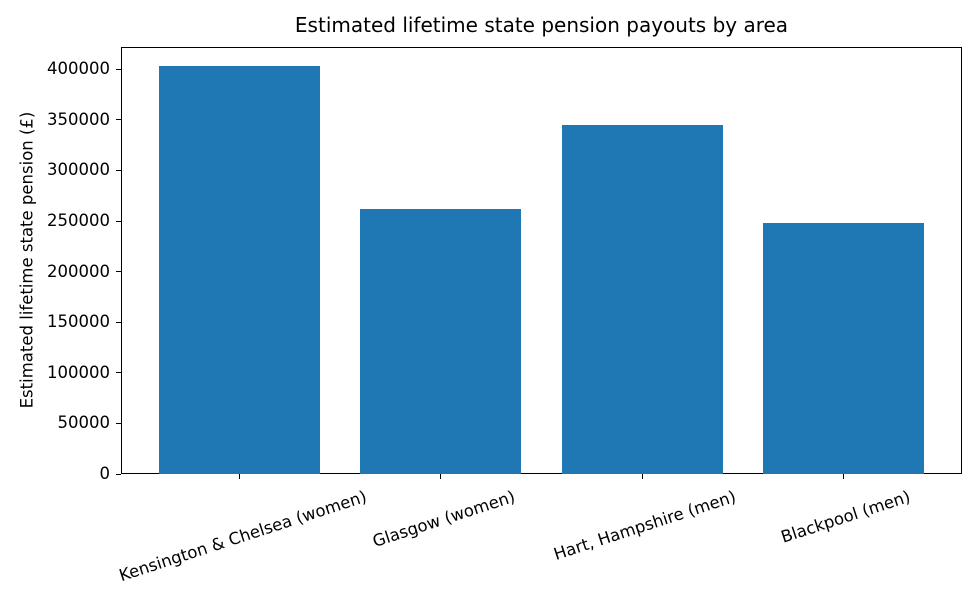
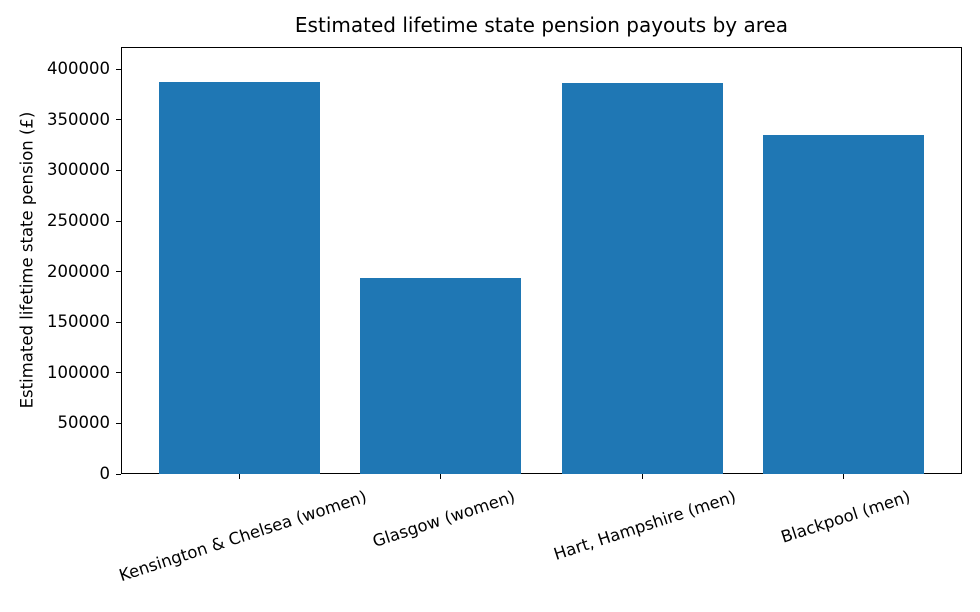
Kensington & Chelsea (women): 403000 -> 387000
Glasgow (women): 262000 -> 194000
Hart, Hampshire (men): 345000 -> 386000
Blackpool (men): 248000 -> 335000
